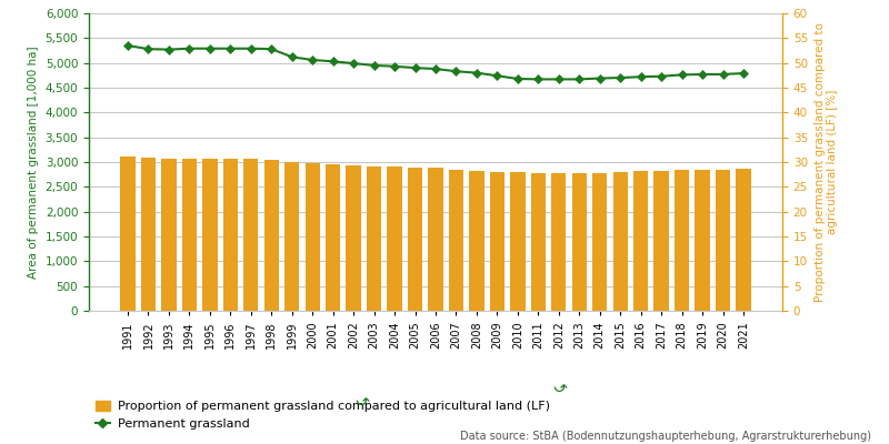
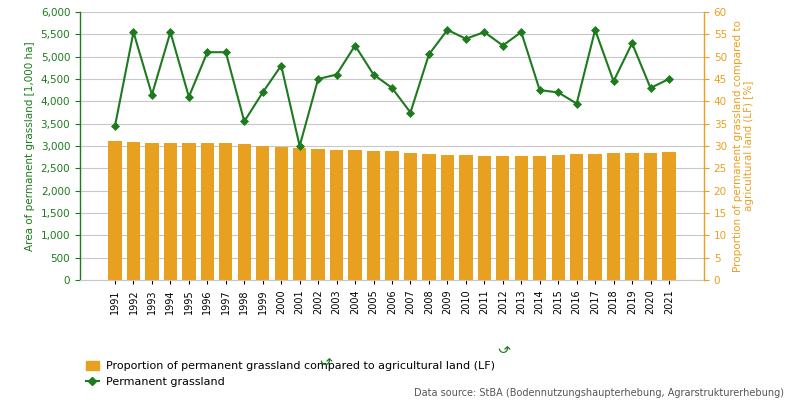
Permanent grassland/1991: 53.5 -> 34.5
Permanent grassland/1992: 52.8 -> 55.5
Permanent grassland/1993: 52.7 -> 41.5
Permanent grassland/1994: 52.9 -> 55.5
Permanent grassland/1995: 52.9 -> 41.0
Permanent grassland/1996: 52.9 -> 51.0
Permanent grassland/1997: 52.9 -> 51.0
Permanent grassland/1998: 52.8 -> 35.5
Permanent grassland/1999: 51.2 -> 42.0
Permanent grassland/2000: 50.6 -> 48.0
Permanent grassland/2001: 50.3 -> 30.0
Permanent grassland/2002: 49.9 -> 45.0
Permanent grassland/2003: 49.5 -> 46.0
Permanent grassland/2004: 49.3 -> 52.5
Permanent grassland/2005: 49.0 -> 46.0
Permanent grassland/2006: 48.8 -> 43.0
Permanent grassland/2007: 48.3 -> 37.5
Permanent grassland/2008: 48.0 -> 50.5
Permanent grassland/2009: 47.4 -> 56.0
Permanent grassland/2010: 46.8 -> 54.0
Permanent grassland/2011: 46.7 -> 55.5
Permanent grassland/2012: 46.7 -> 52.5
Permanent grassland/2013: 46.7 -> 55.5
Permanent grassland/2014: 46.9 -> 42.5
Permanent grassland/2015: 47.0 -> 42.0
Permanent grassland/2016: 47.2 -> 39.5
Permanent grassland/2017: 47.3 -> 56.0
Permanent grassland/2018: 47.6 -> 44.5
Permanent grassland/2019: 47.7 -> 53.0
Permanent grassland/2020: 47.7 -> 43.0
Permanent grassland/2021: 47.9 -> 45.0
